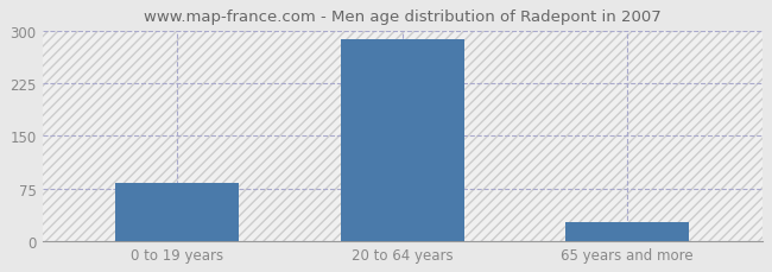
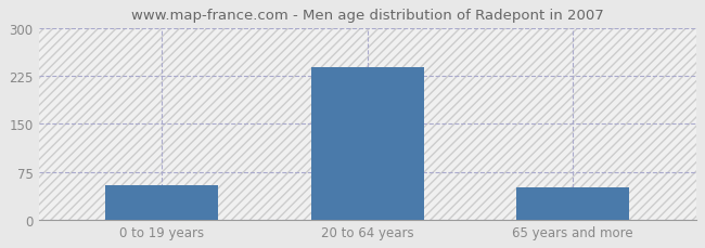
0 to 19 years: 82 -> 54
20 to 64 years: 287 -> 238
65 years and more: 27 -> 50
